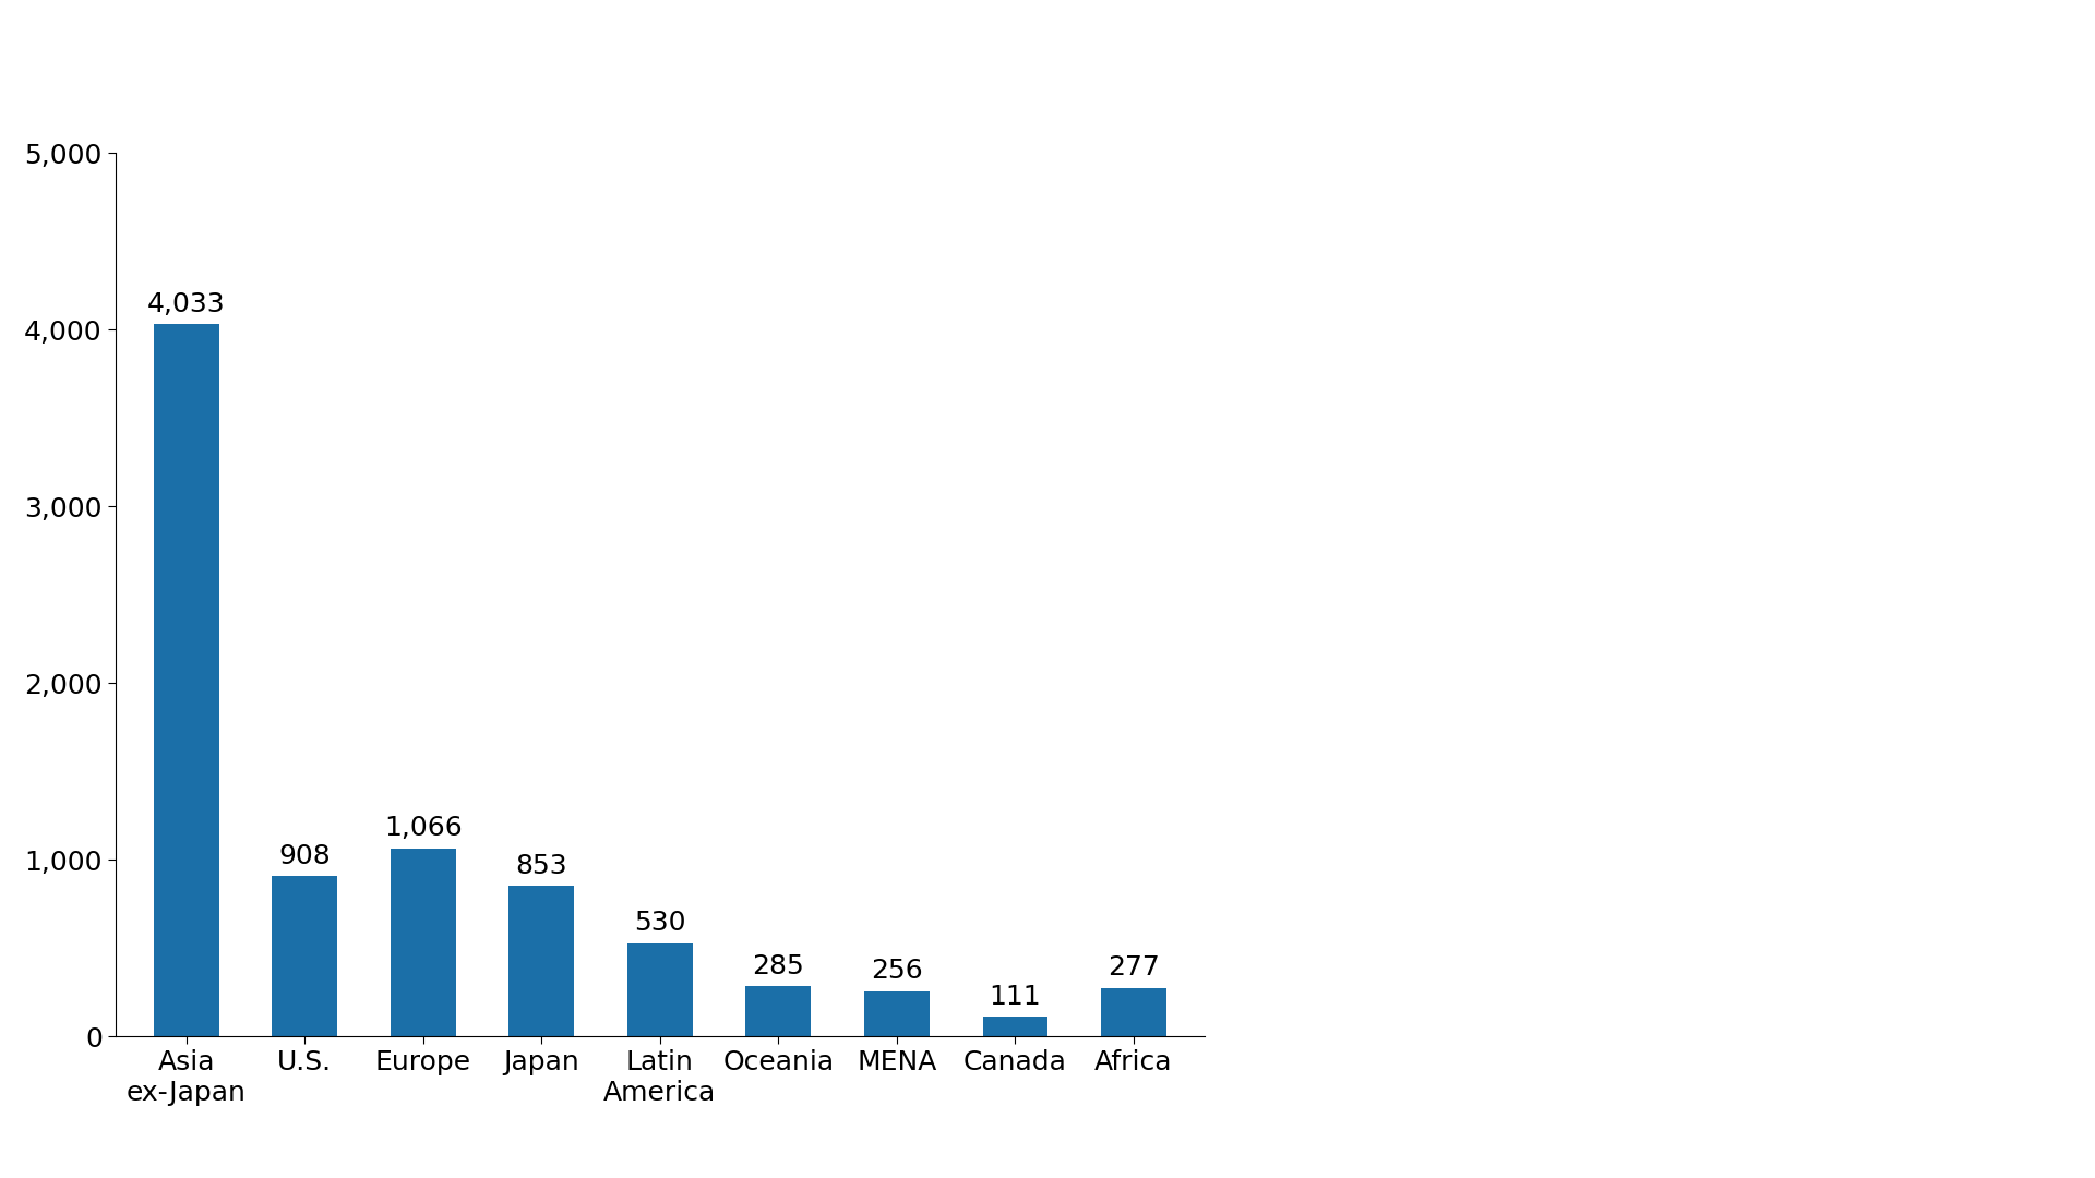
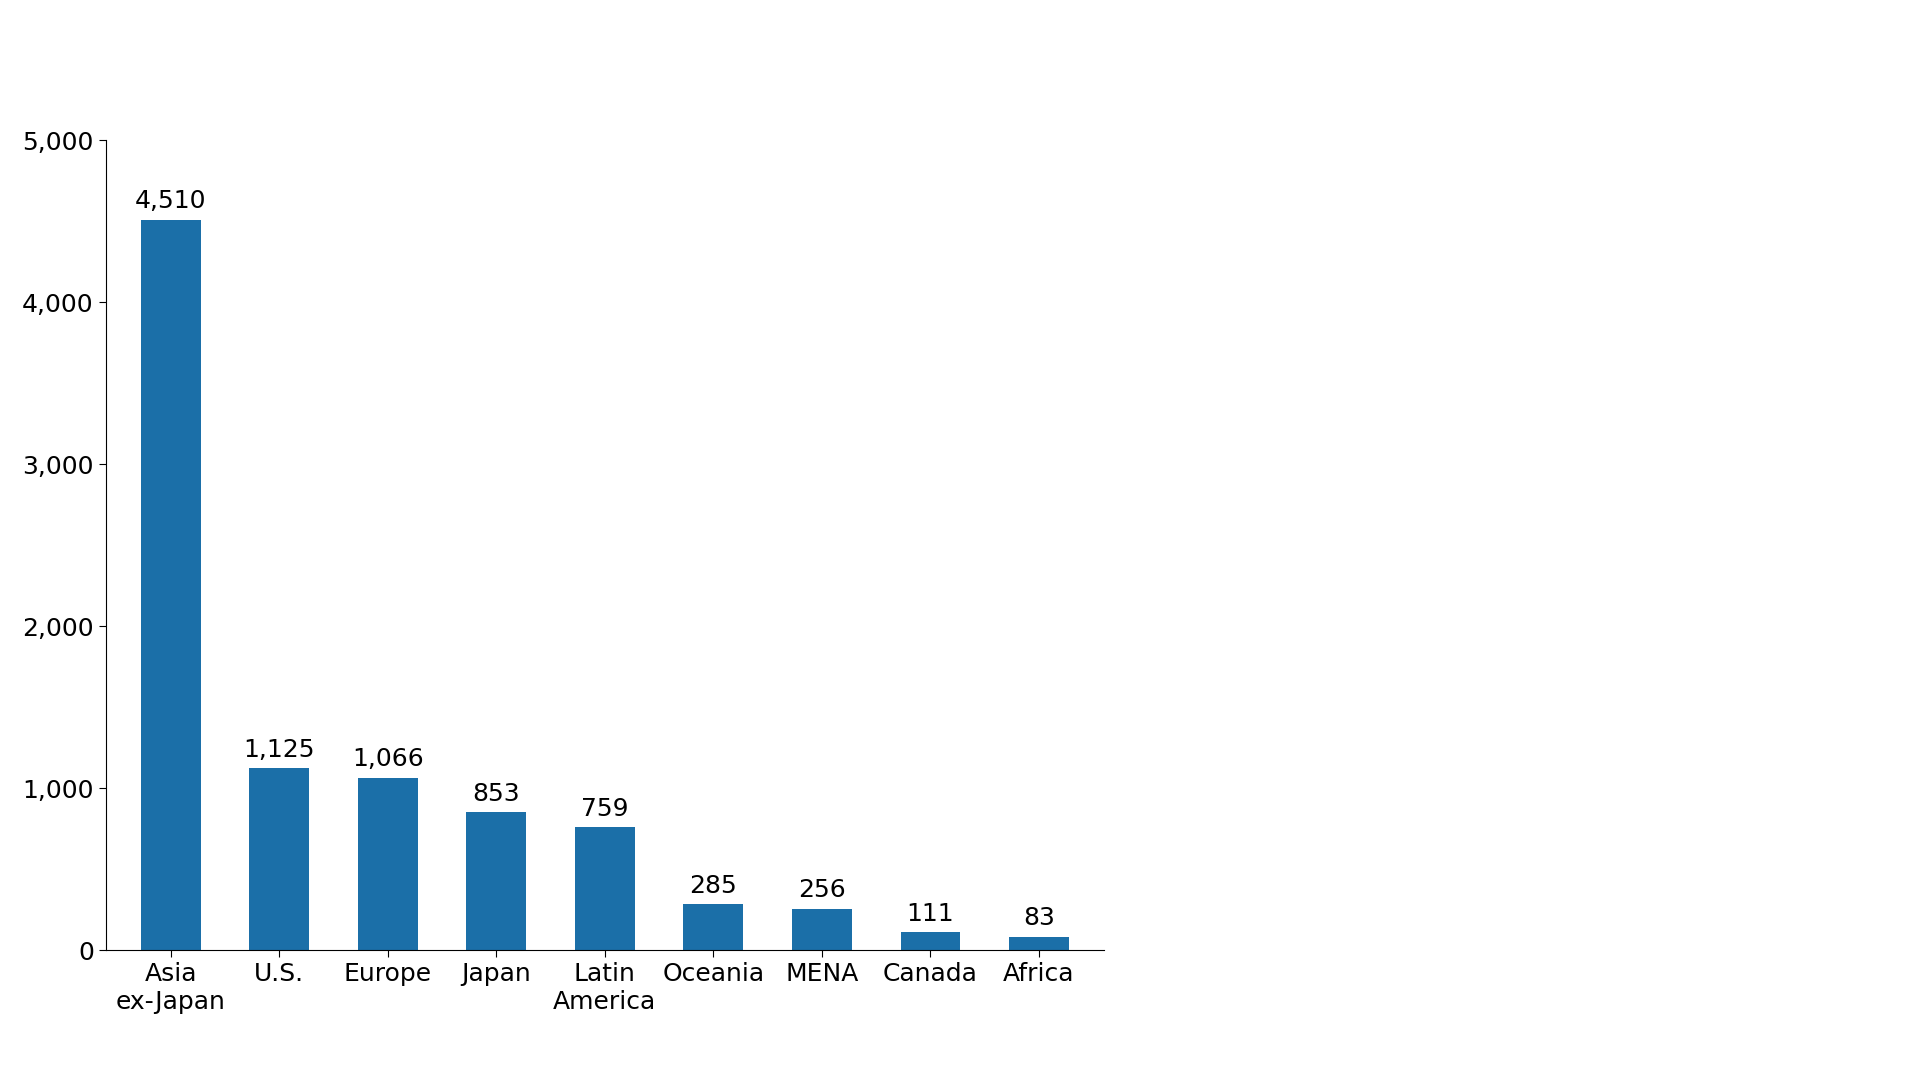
Asia ex-Japan: 4,033 -> 4,510
U.S.: 908 -> 1,125
Latin America: 530 -> 759
Africa: 277 -> 83
